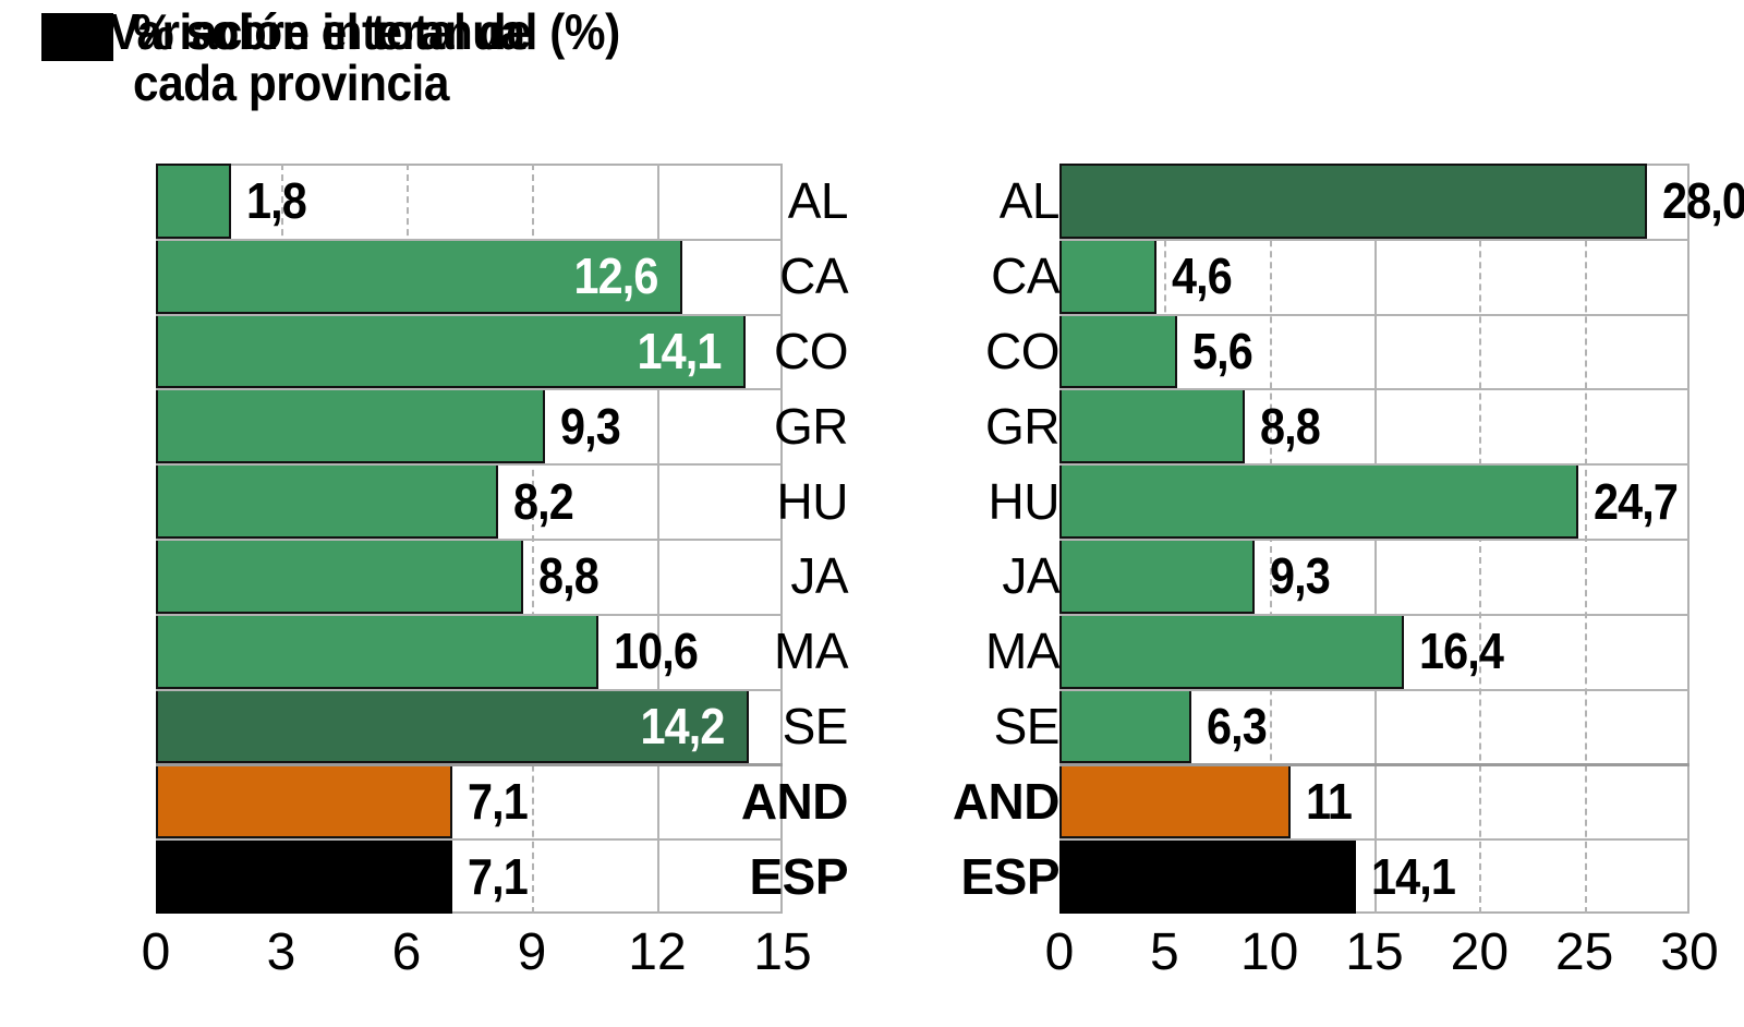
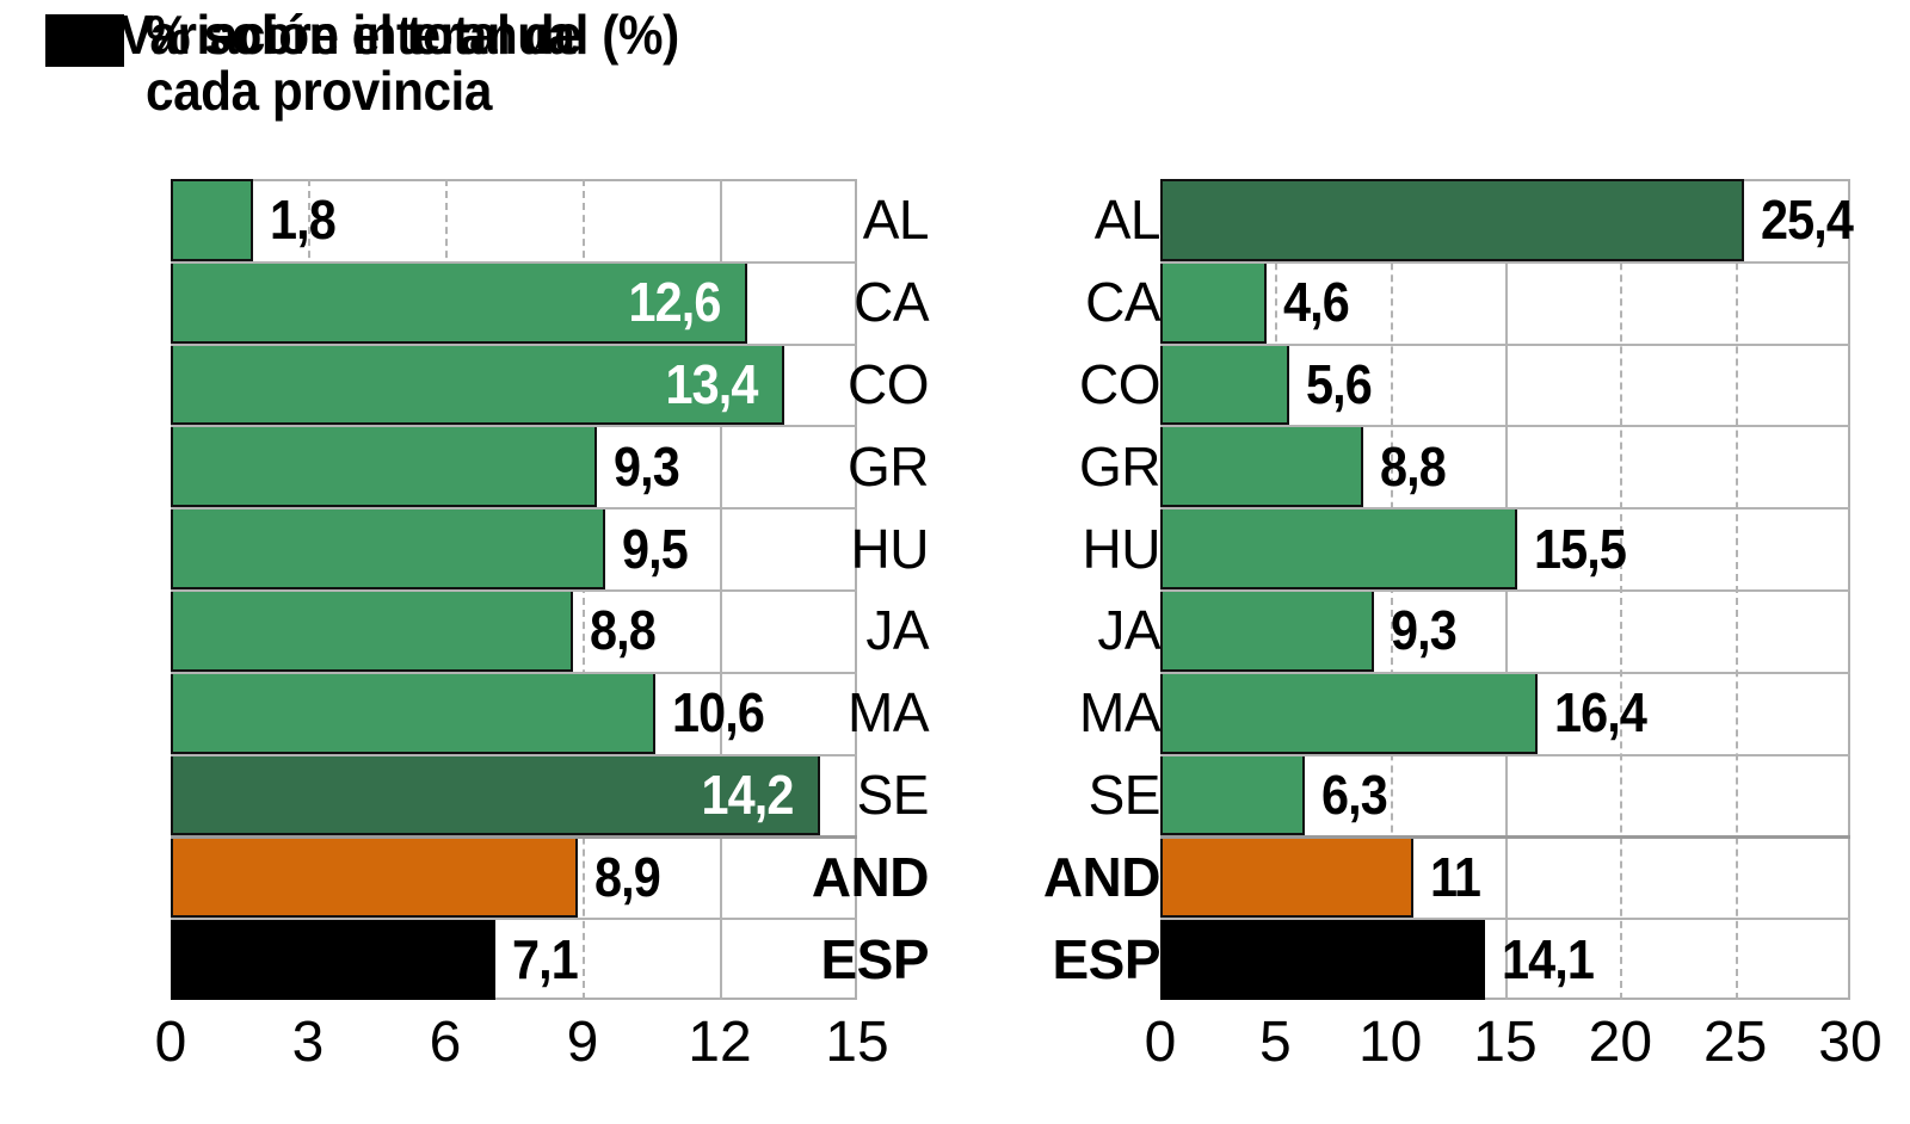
Variación interanual (%)/CO: 14,1 -> 13,4
Variación interanual (%)/HU: 8,2 -> 9,5
Variación interanual (%)/AND: 7,1 -> 8,9
% sobre el total de cada provincia/AL: 28,0 -> 25,4
% sobre el total de cada provincia/HU: 24,7 -> 15,5
